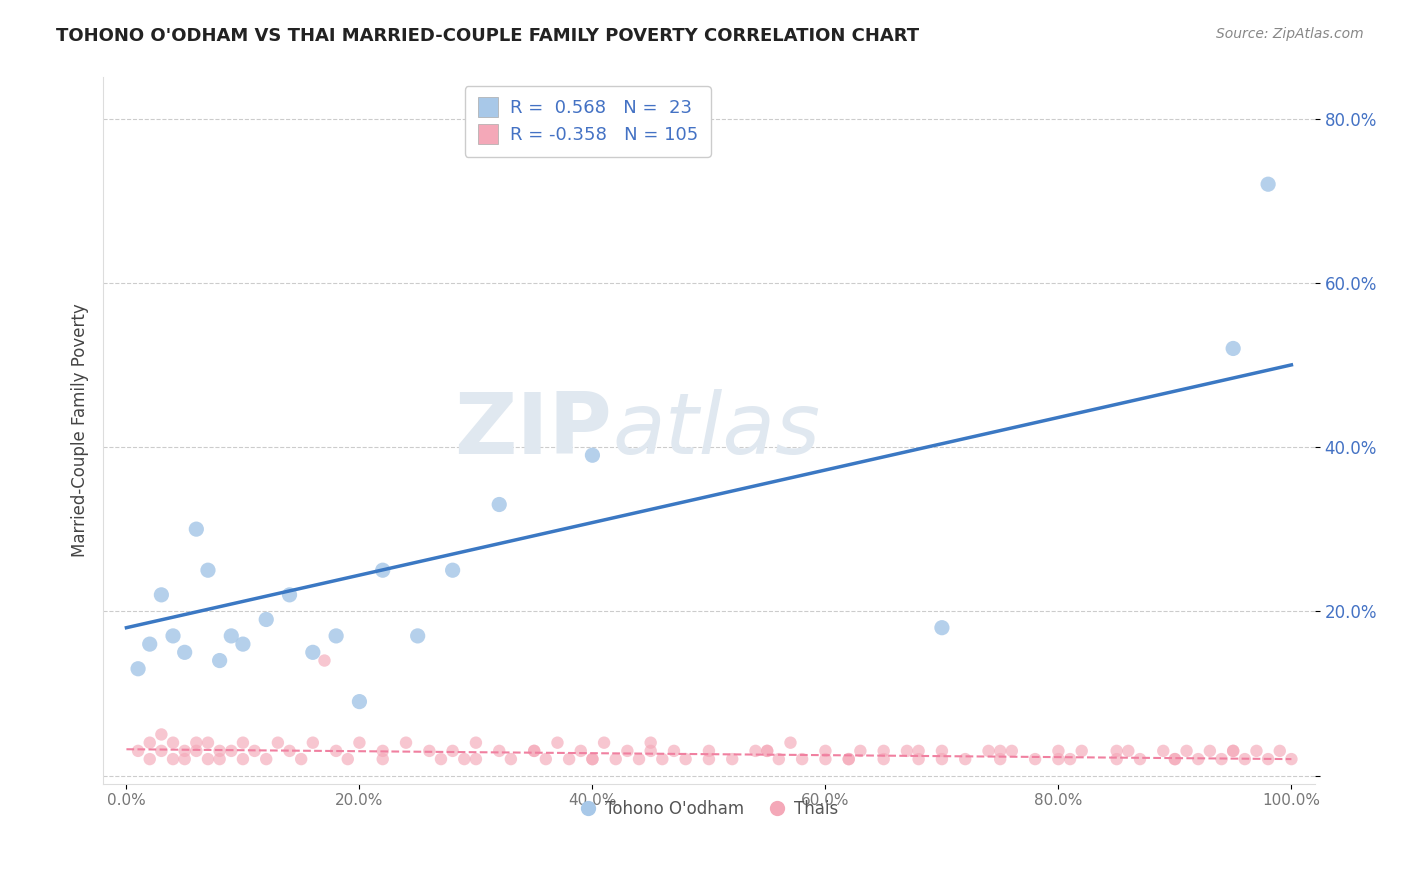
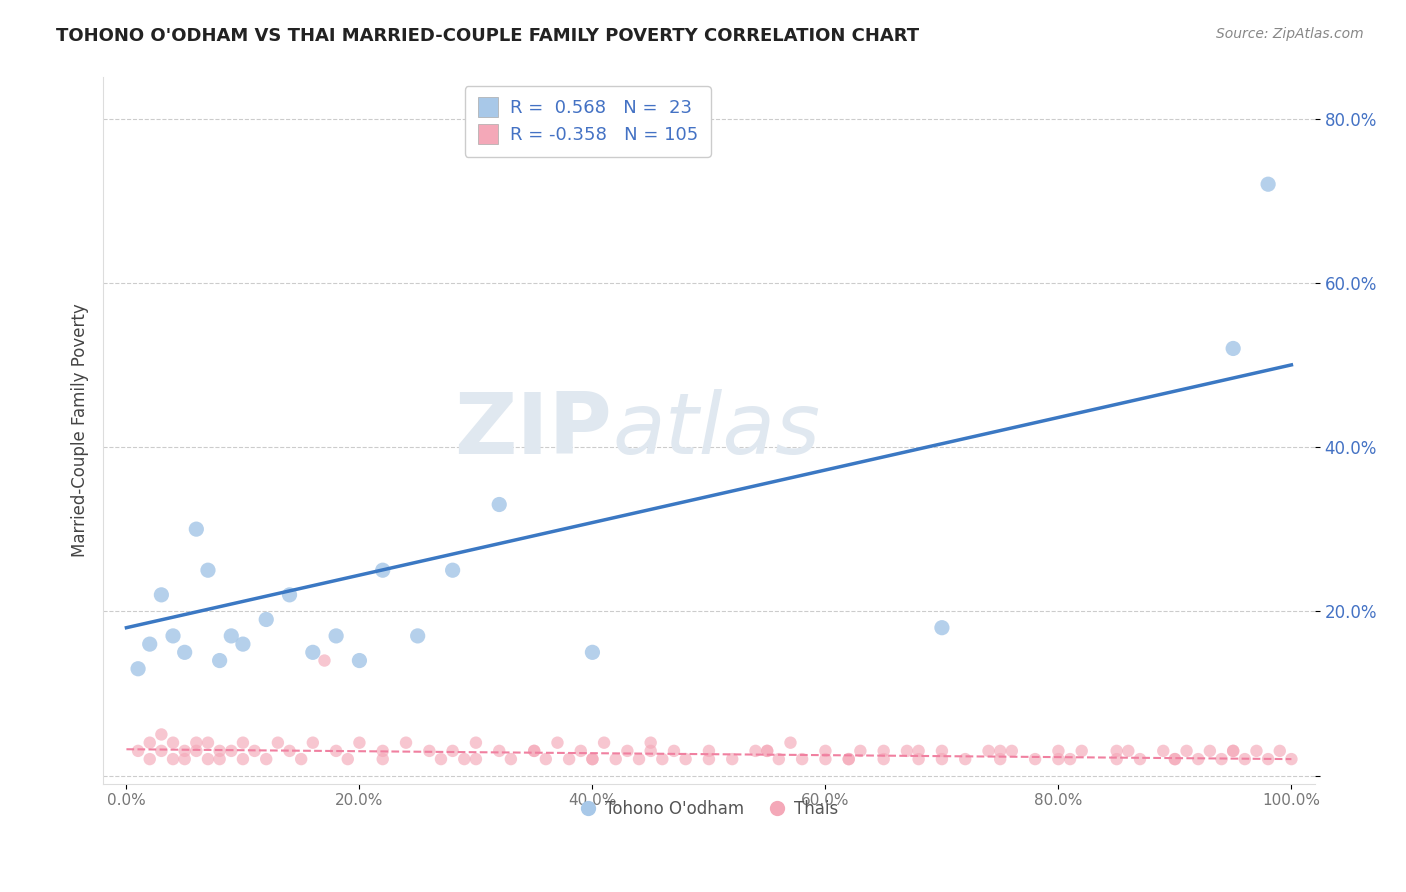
Tohono O'odham/20.0%: 9% -> 14%
Tohono O'odham/40.0%: 39% -> 15%
